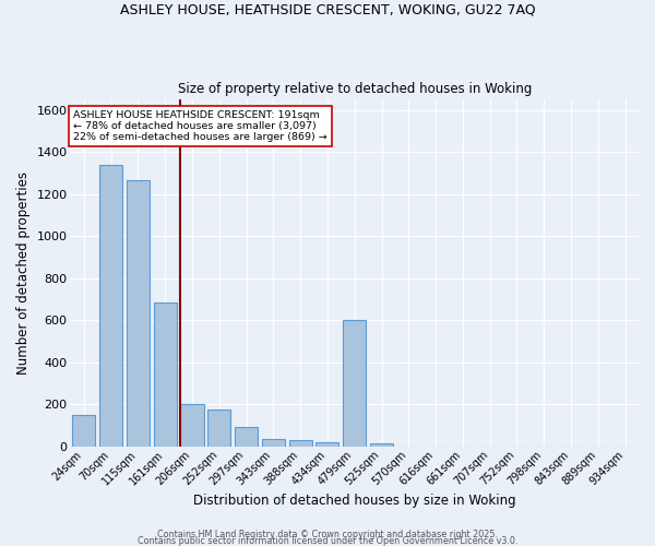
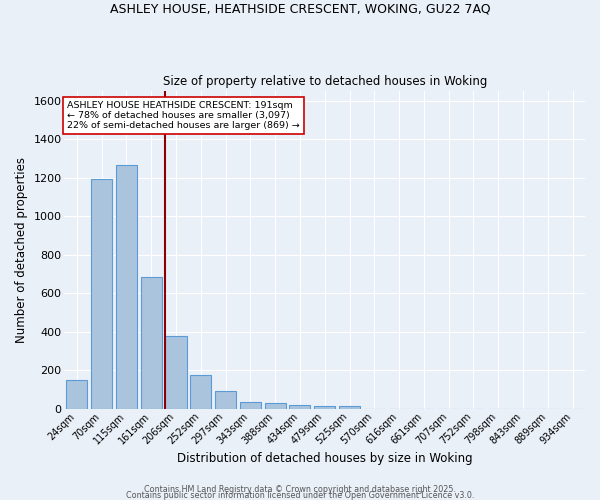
70sqm: 1340 -> 1200
206sqm: 200 -> 380
479sqm: 600 -> 10
